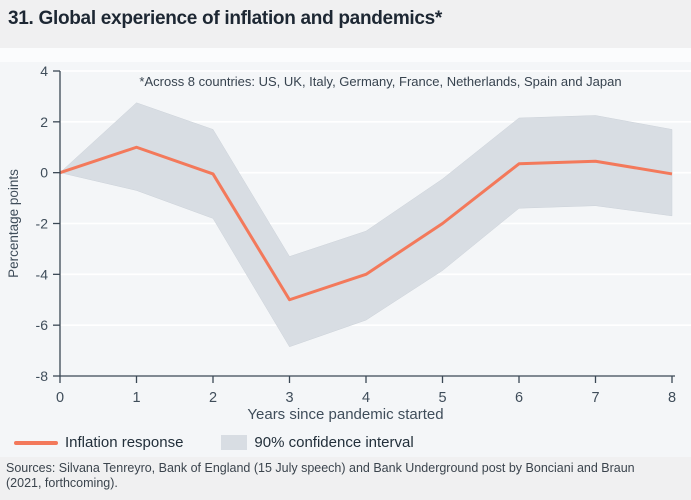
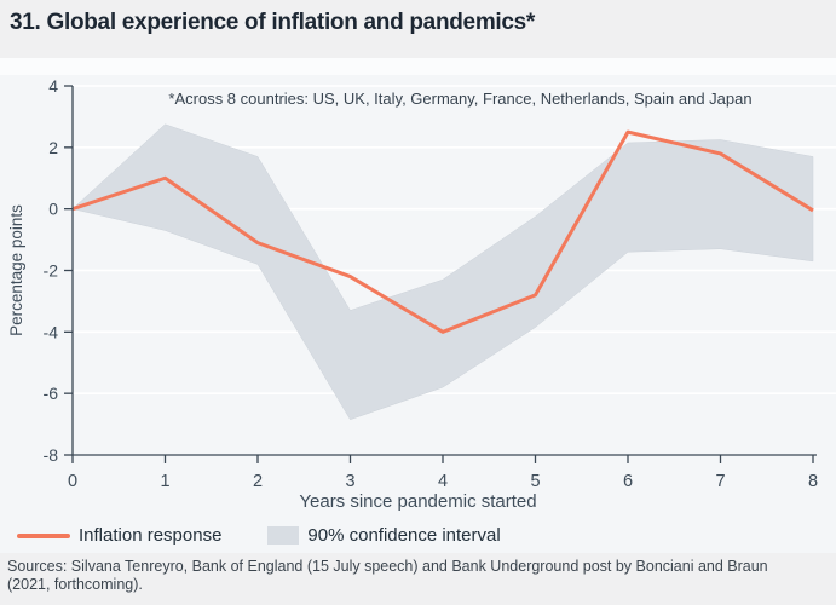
Inflation response/2: -0.1 -> -1.1
Inflation response/3: -5.0 -> -2.2
Inflation response/5: -2.0 -> -2.8
Inflation response/6: 0.3 -> 2.5
Inflation response/7: 0.5 -> 1.8
